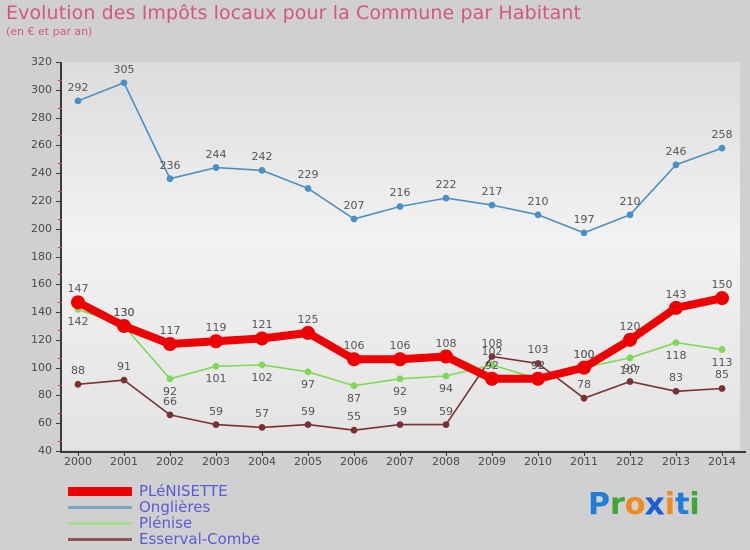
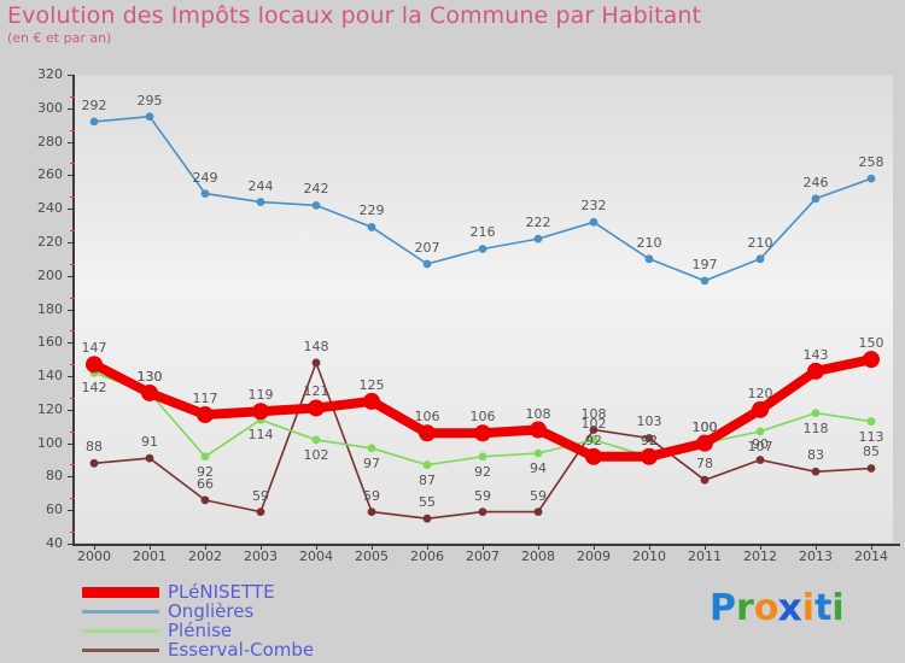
Onglières/2001: 305 -> 295
Onglières/2002: 236 -> 249
Plénise/2003: 101 -> 114
Esserval-Combe/2004: 57 -> 148
Onglières/2009: 217 -> 232
